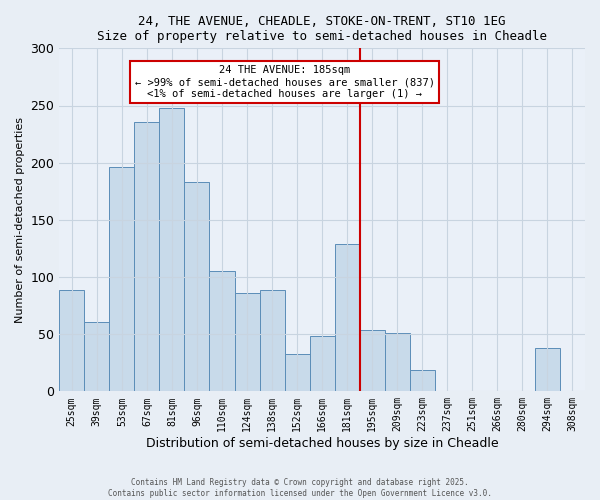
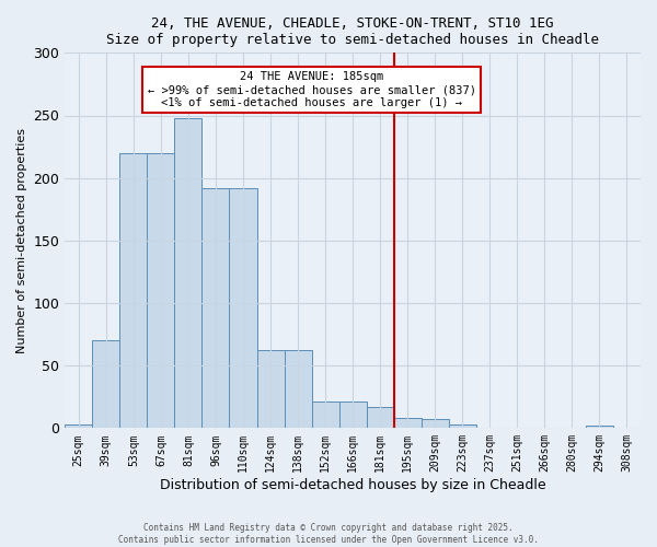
25sqm: 89 -> 3
39sqm: 61 -> 70
53sqm: 196 -> 220
67sqm: 236 -> 220
96sqm: 183 -> 192
110sqm: 105 -> 192
124sqm: 86 -> 62
138sqm: 89 -> 62
152sqm: 33 -> 21
166sqm: 48 -> 21
181sqm: 129 -> 17
195sqm: 54 -> 8
209sqm: 51 -> 7
223sqm: 19 -> 3
294sqm: 38 -> 2
